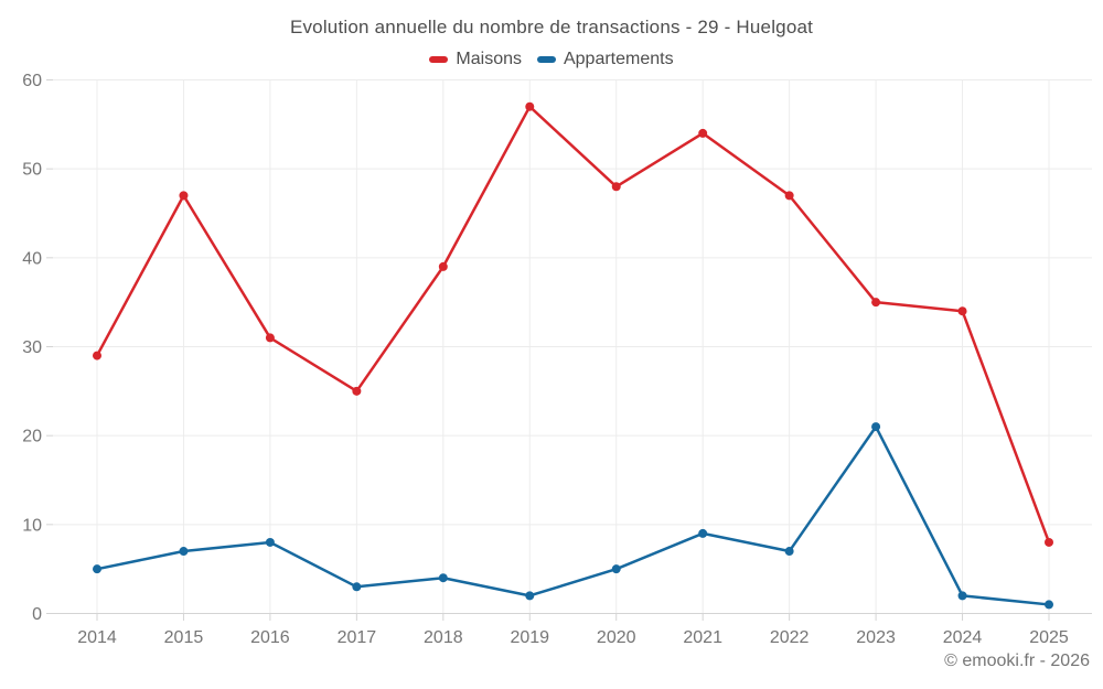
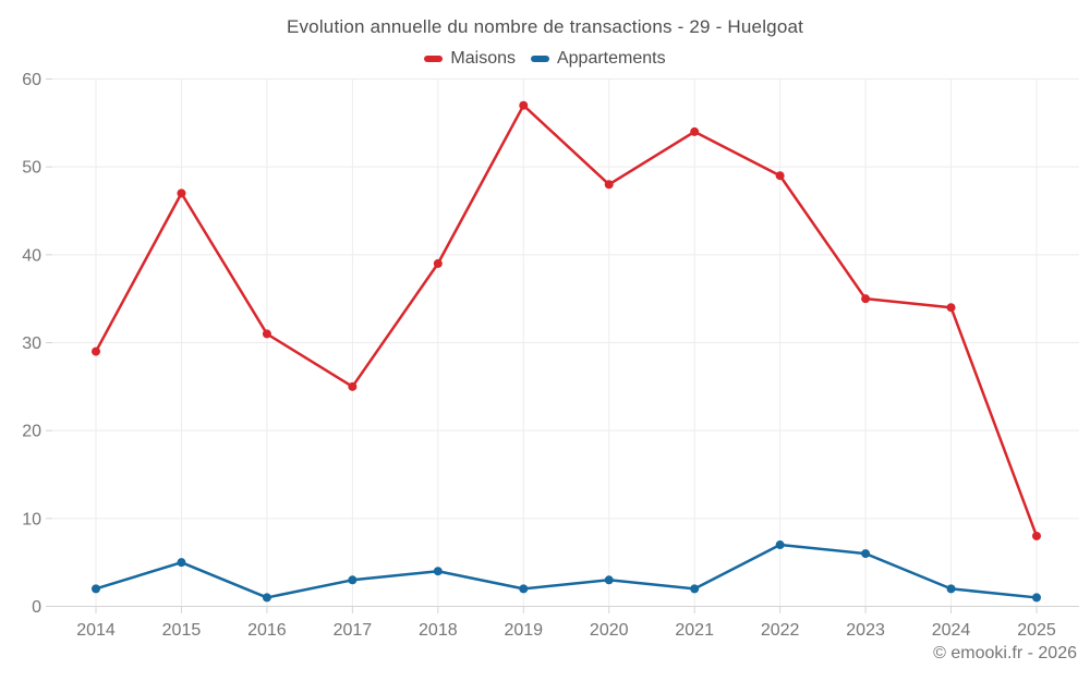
Appartements/2014: 5 -> 2
Appartements/2015: 7 -> 5
Appartements/2016: 8 -> 1
Appartements/2020: 5 -> 3
Appartements/2021: 9 -> 2
Maisons/2022: 47 -> 49
Appartements/2023: 21 -> 6
